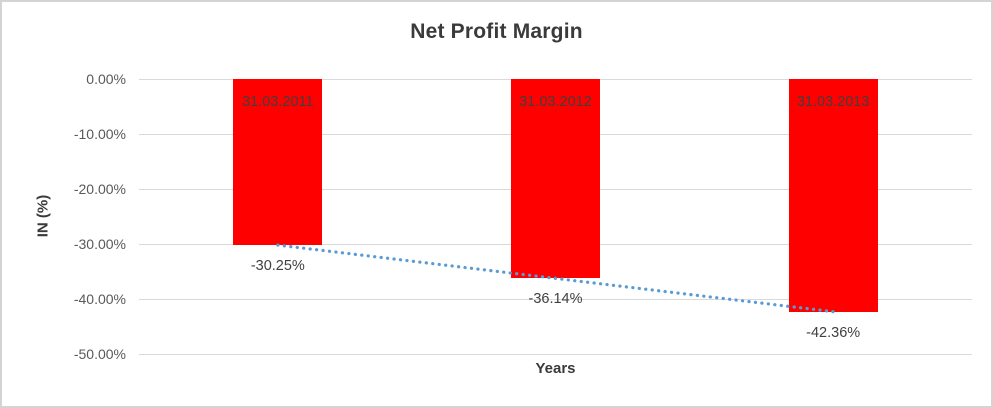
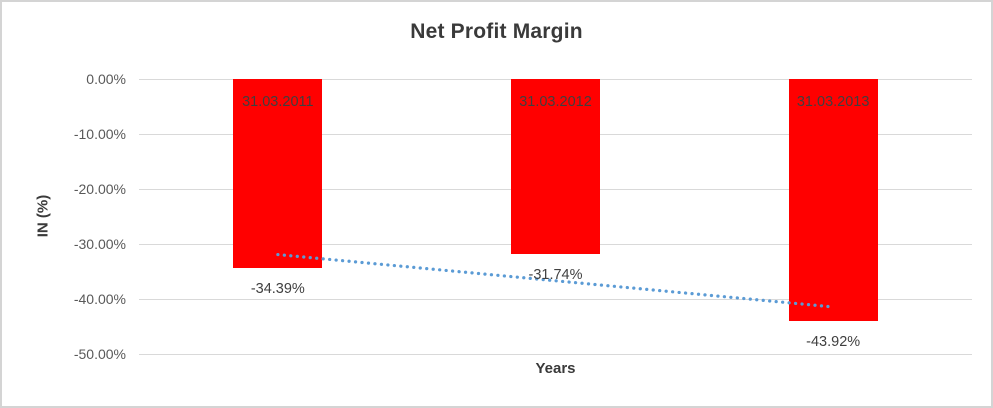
31.03.2011: -30.25% -> -34.39%
31.03.2012: -36.14% -> -31.74%
31.03.2013: -42.36% -> -43.92%
